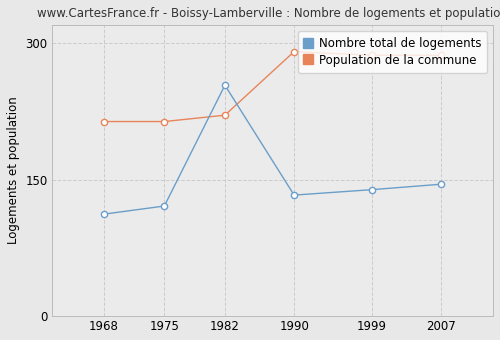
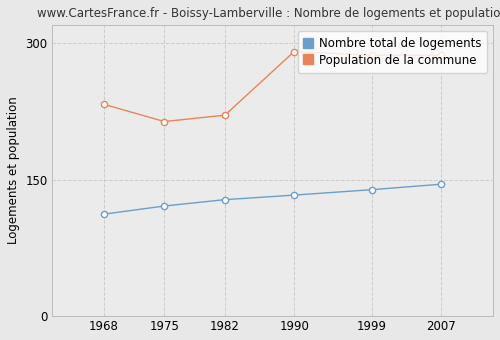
Population de la commune/1968: 214 -> 233
Nombre total de logements/1982: 254 -> 128
